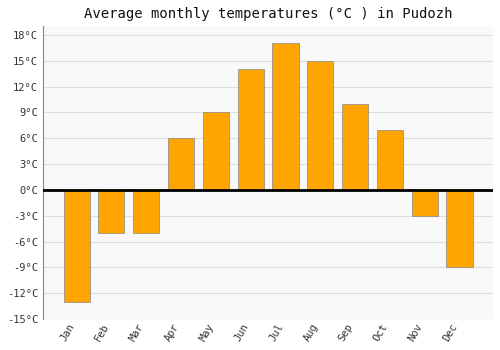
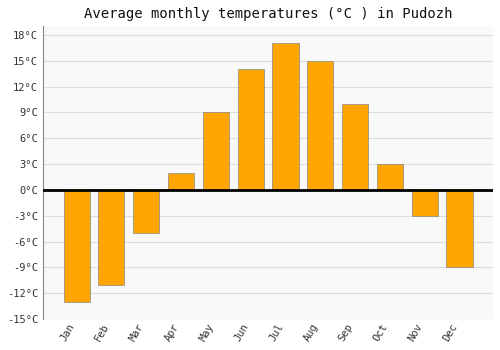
Feb: -5°C -> -11°C
Apr: 6°C -> 2°C
Oct: 7°C -> 3°C
